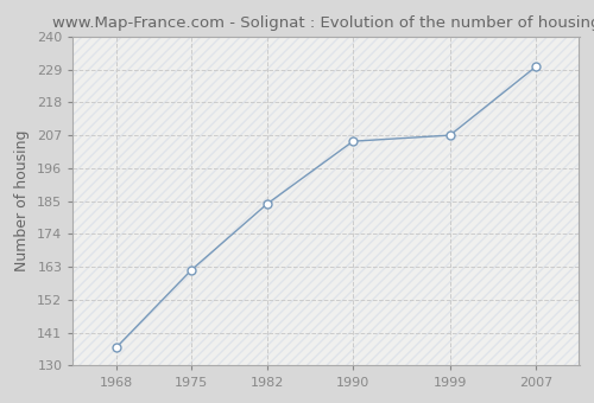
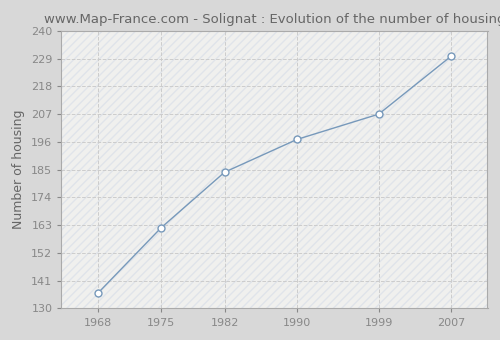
1990: 205 -> 197
